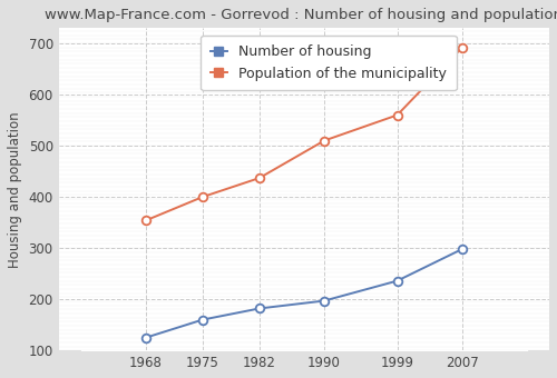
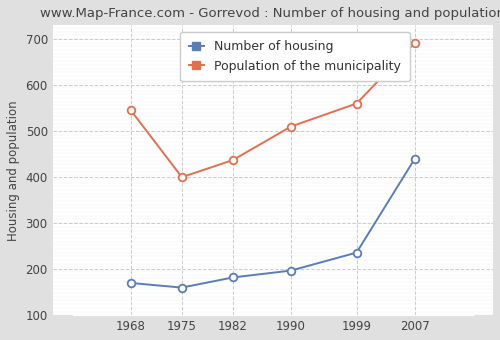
Number of housing/1968: 125 -> 170
Population of the municipality/1968: 354 -> 545
Number of housing/2007: 298 -> 440
